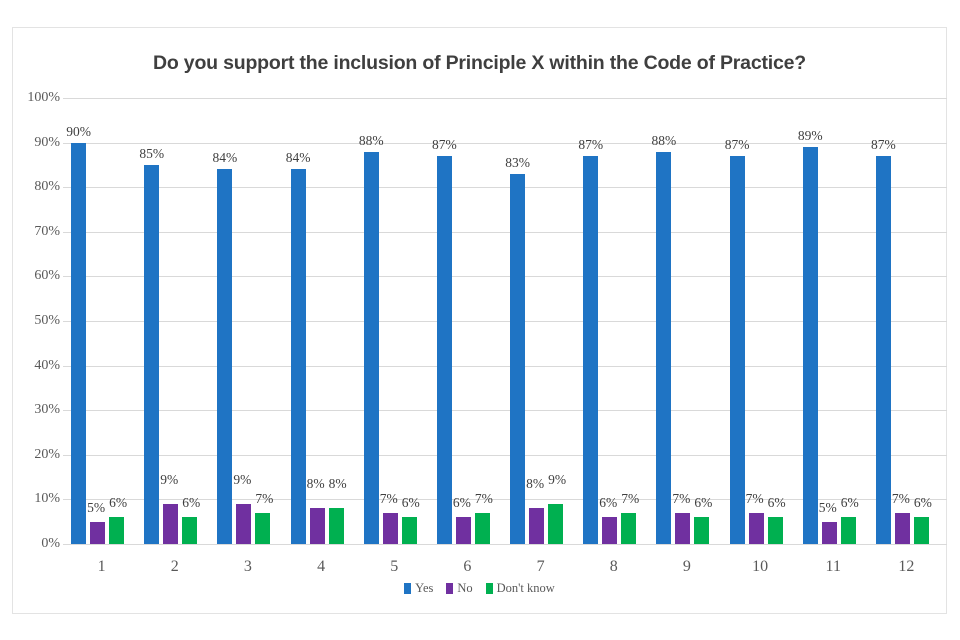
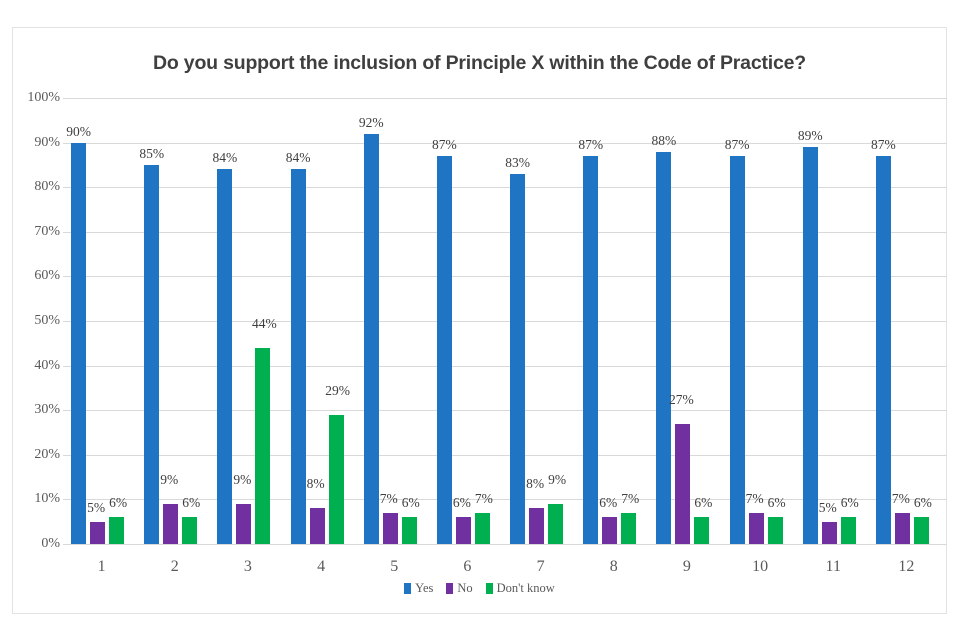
Don't know/3: 7% -> 44%
Don't know/4: 8% -> 29%
Yes/5: 88% -> 92%
No/9: 7% -> 27%
